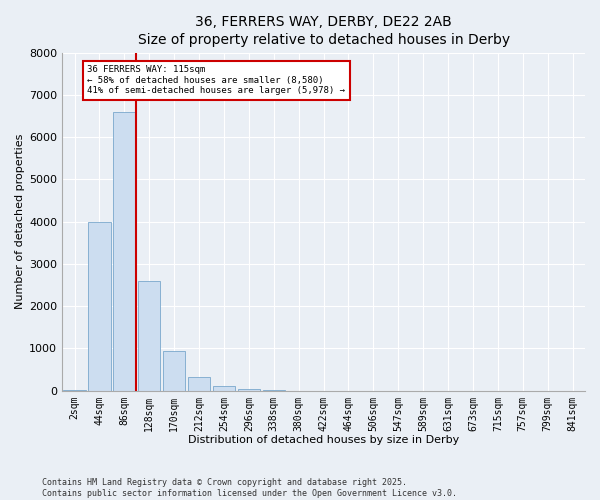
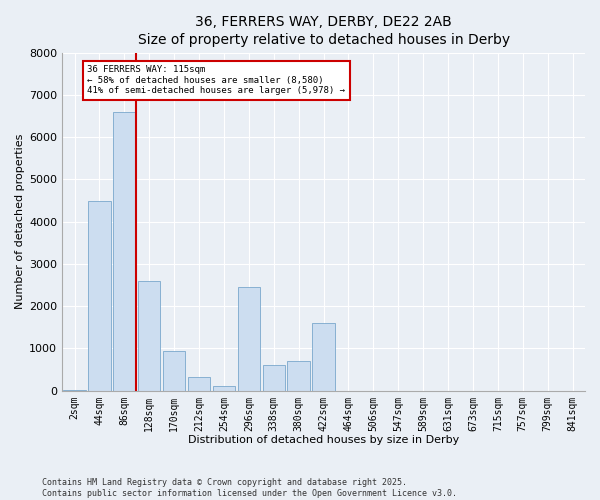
44sqm: 4000 -> 4500
296sqm: 50 -> 2450
338sqm: 20 -> 600
380sqm: 0 -> 700
422sqm: 0 -> 1600
